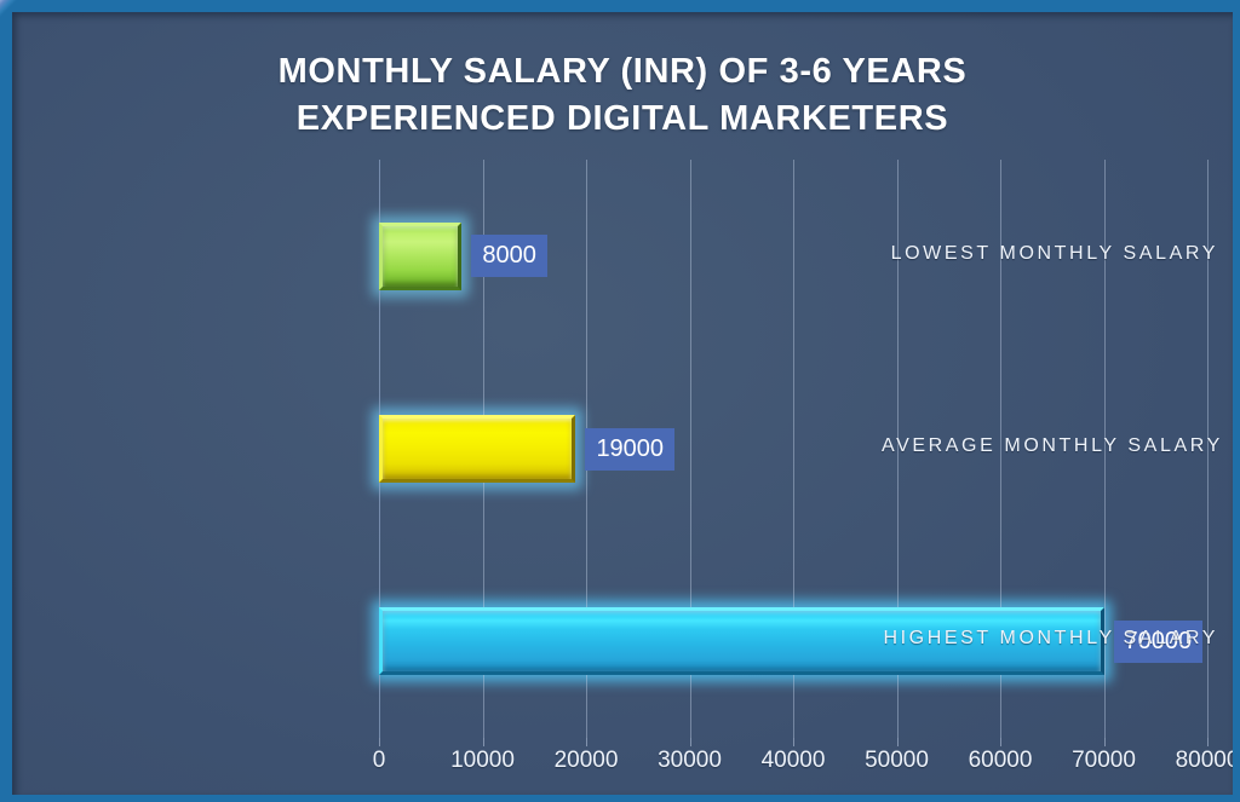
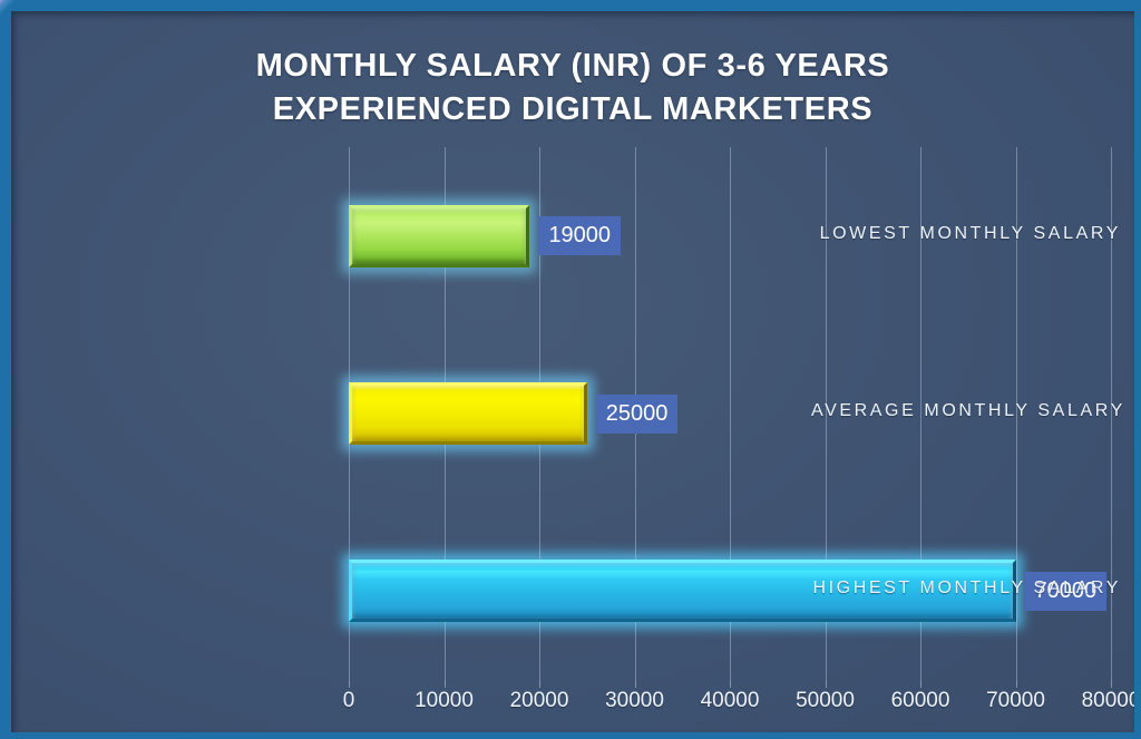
LOWEST MONTHLY SALARY: 8000 -> 19000
AVERAGE MONTHLY SALARY: 19000 -> 25000
